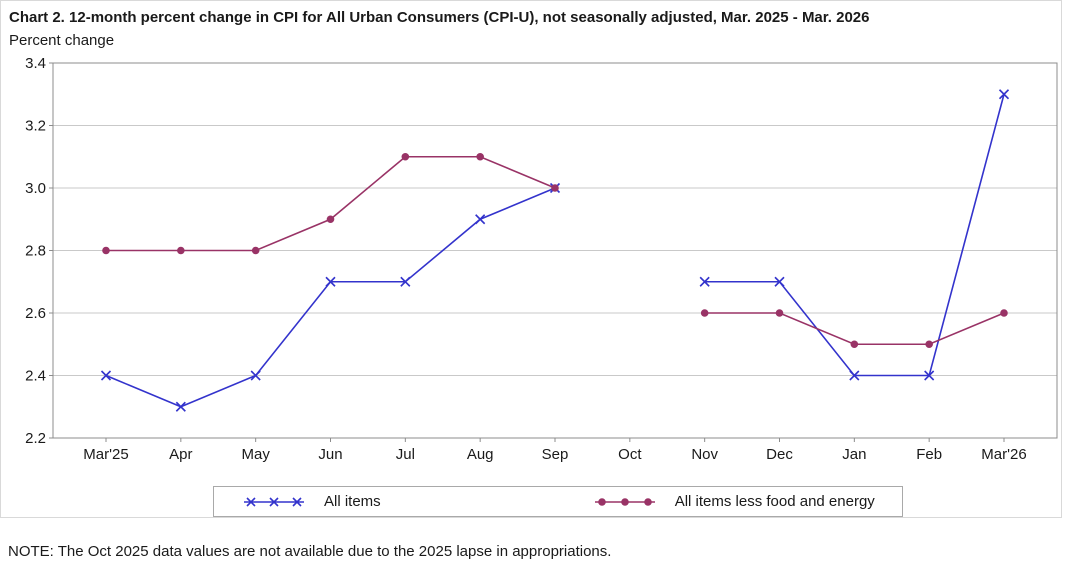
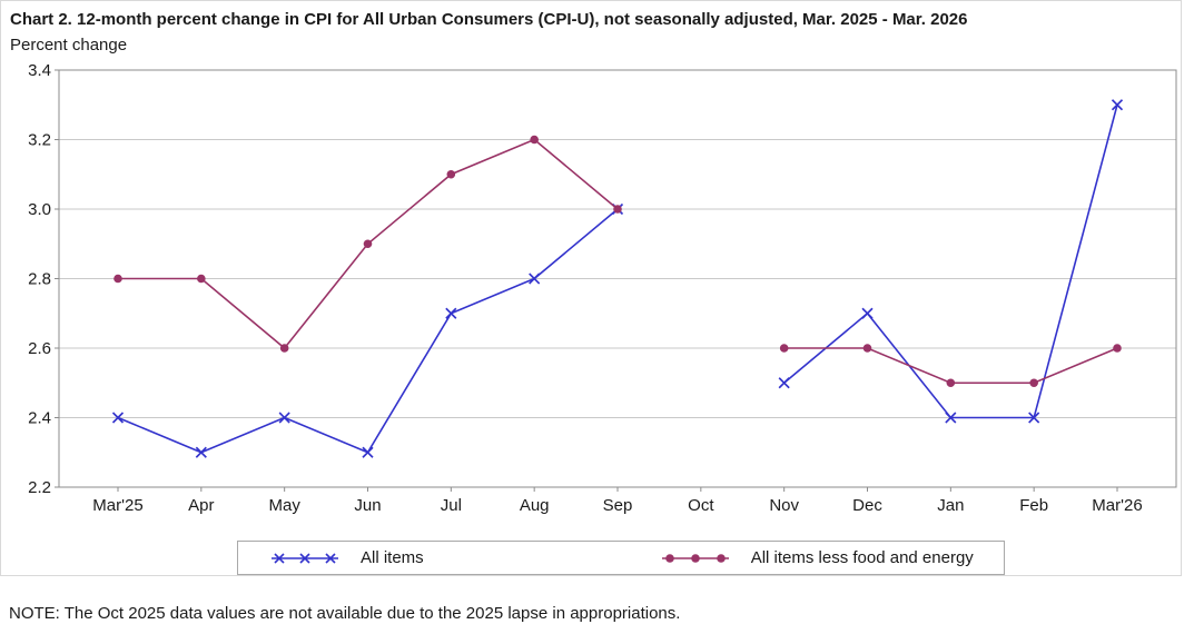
All items less food and energy/May: 2.8 -> 2.6
All items/Jun: 2.7 -> 2.3
All items/Aug: 2.9 -> 2.8
All items less food and energy/Aug: 3.1 -> 3.2
All items/Nov: 2.7 -> 2.5
